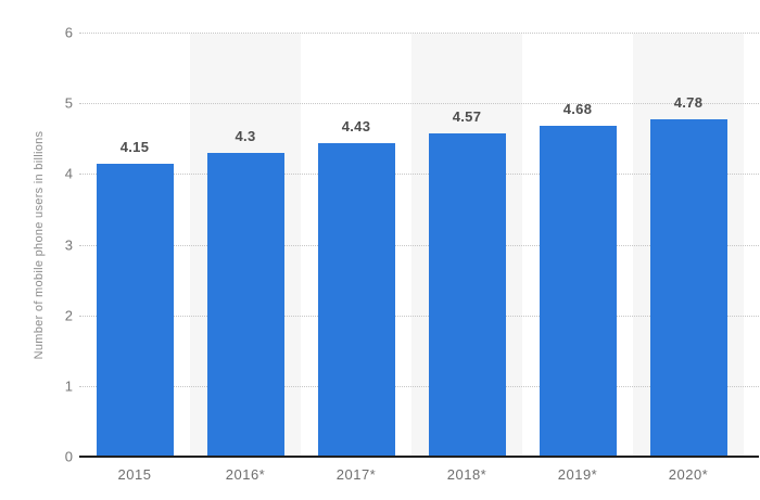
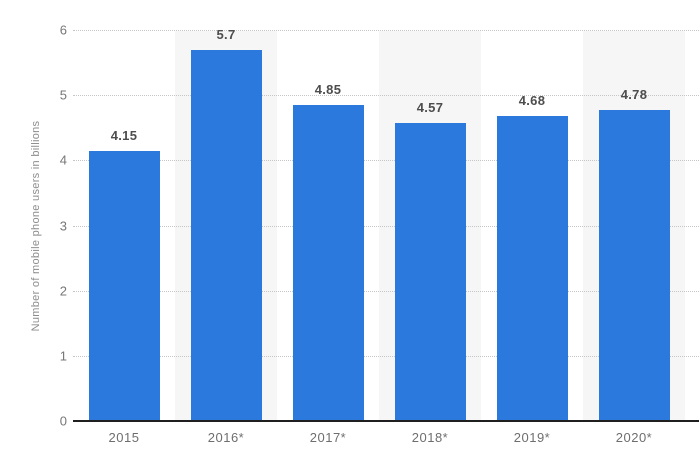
2016*: 4.3 -> 5.7
2017*: 4.43 -> 4.85
